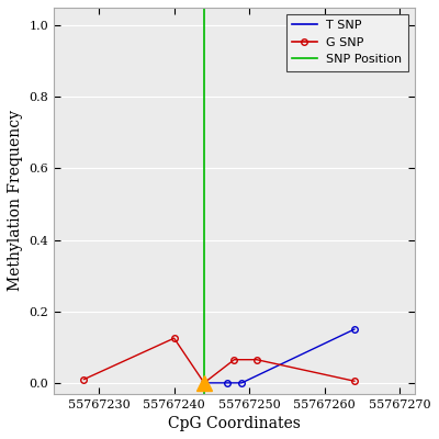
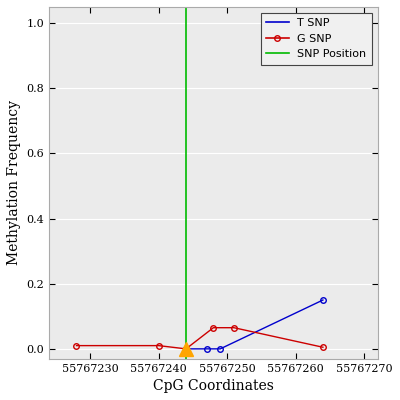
G SNP/55767240: 0.125 -> 0.010
